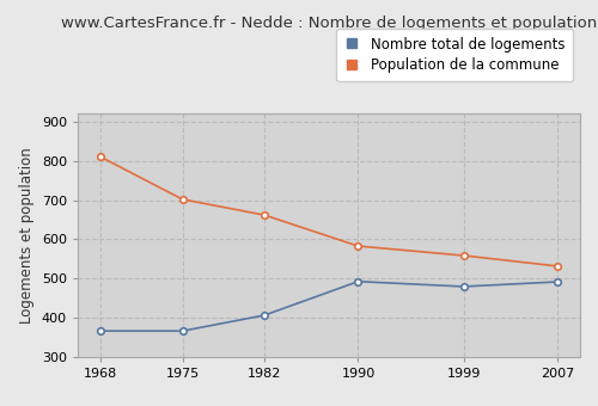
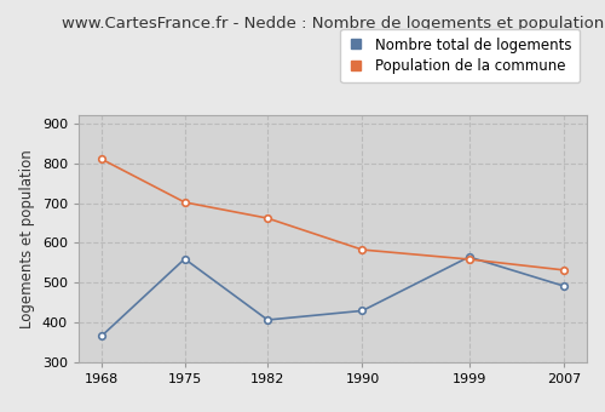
Nombre total de logements/1975: 367 -> 560
Nombre total de logements/1990: 493 -> 430
Nombre total de logements/1999: 480 -> 565
